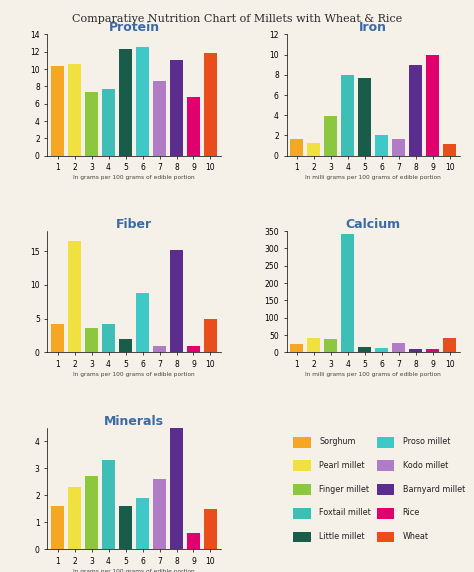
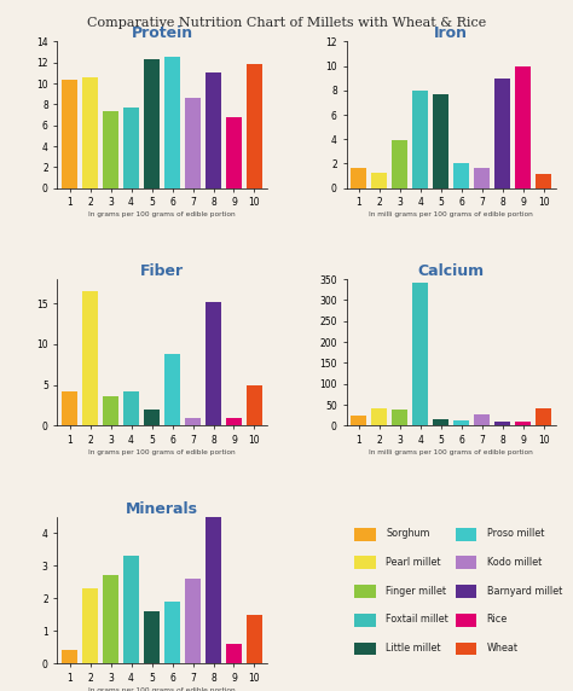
Minerals/1: 1.6 -> 0.4
